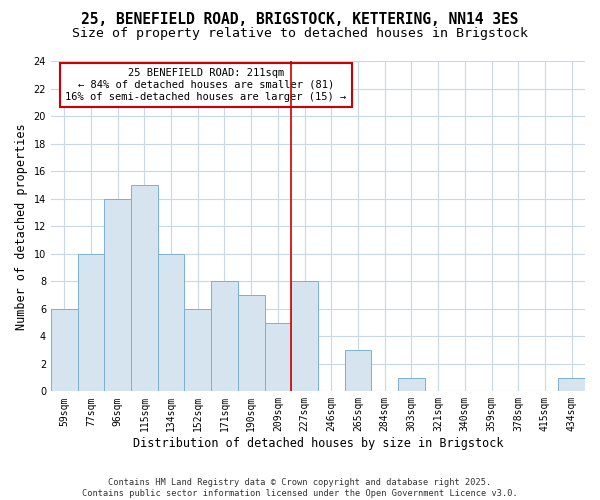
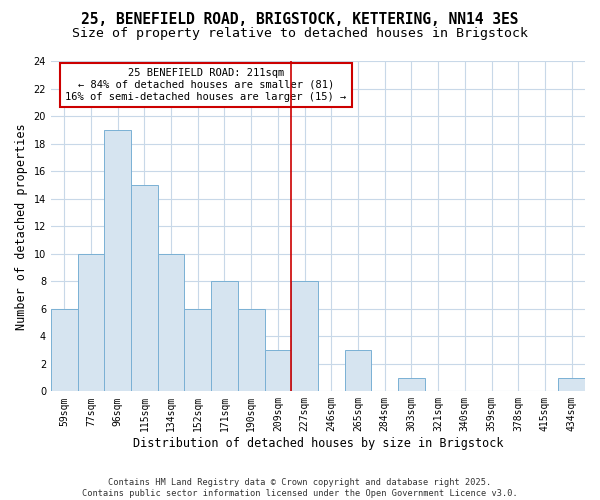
96sqm: 14 -> 19
190sqm: 7 -> 6
209sqm: 5 -> 3
